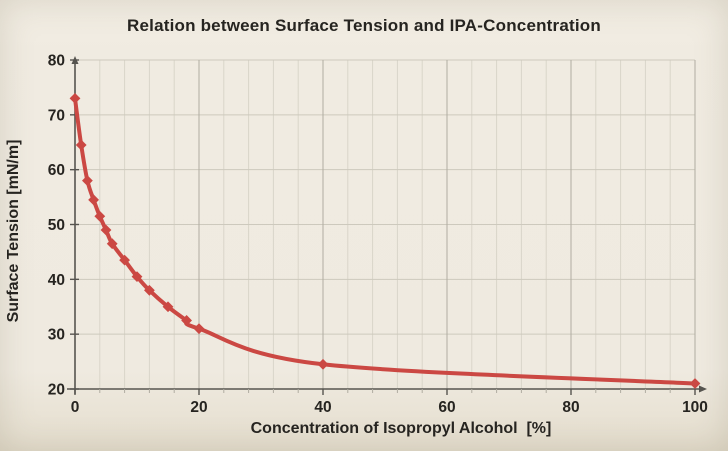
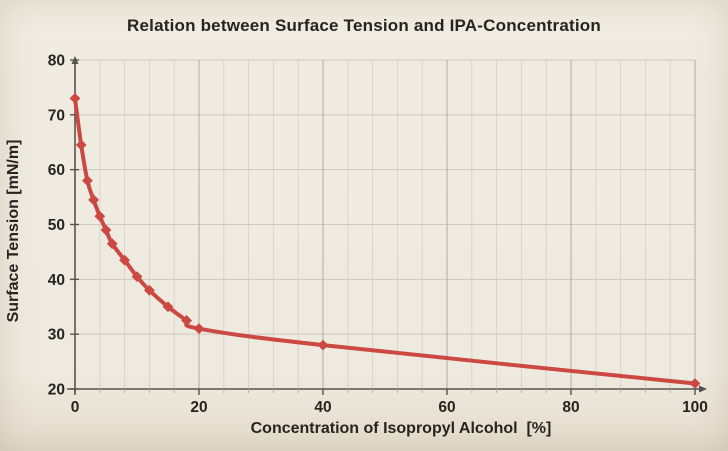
40: 24 -> 28
